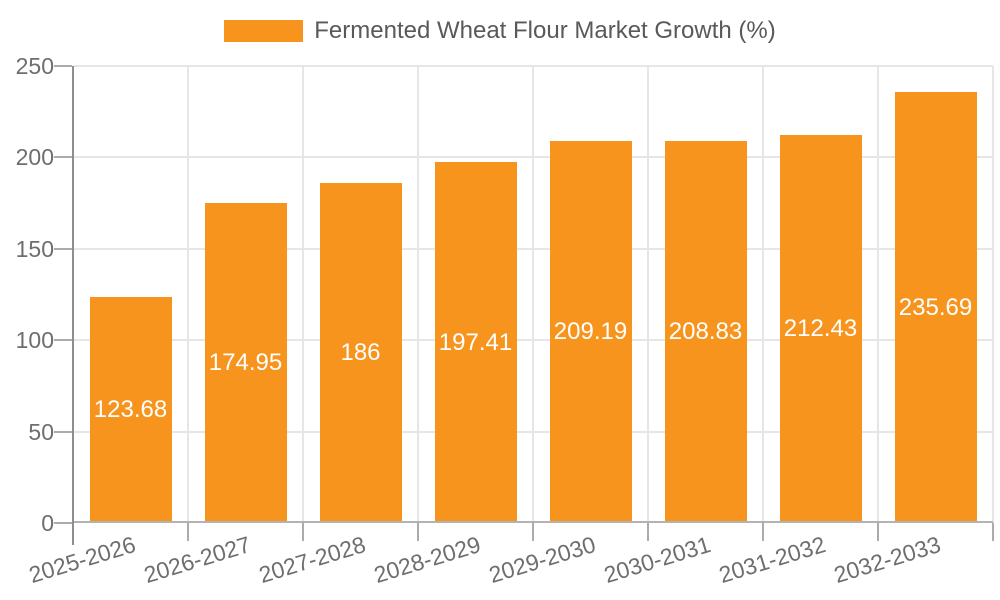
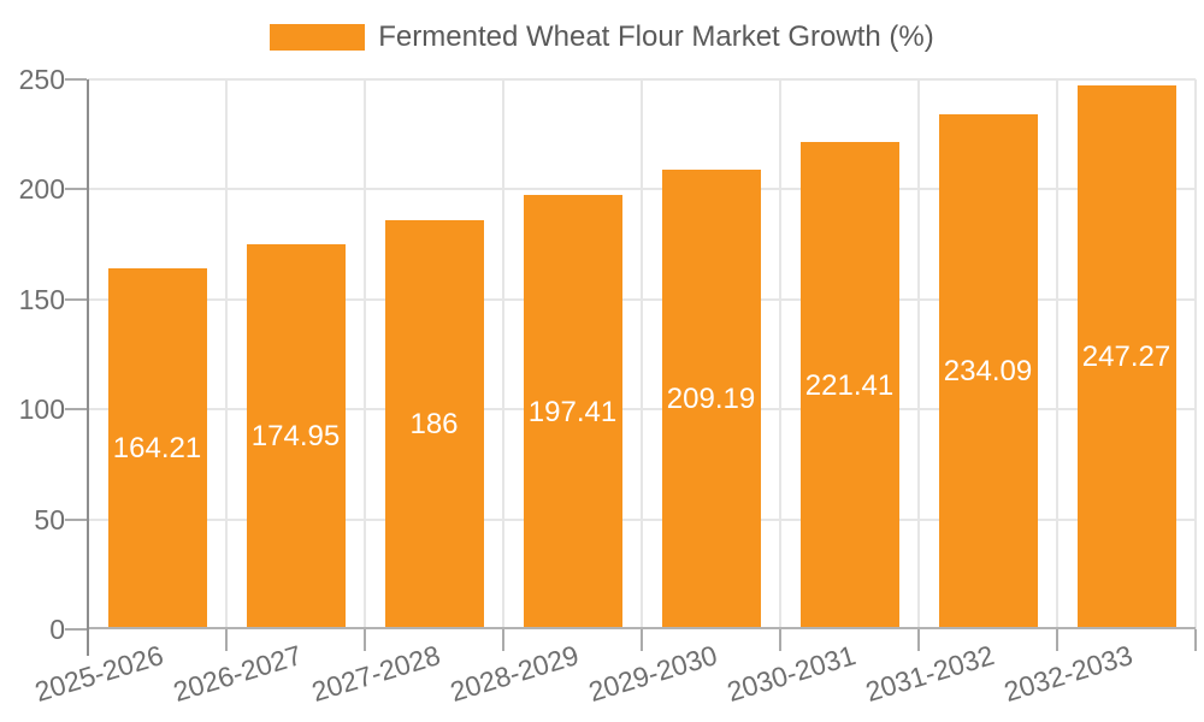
2025-2026: 123.68 -> 164.21
2030-2031: 208.83 -> 221.41
2031-2032: 212.43 -> 234.09
2032-2033: 235.69 -> 247.27
